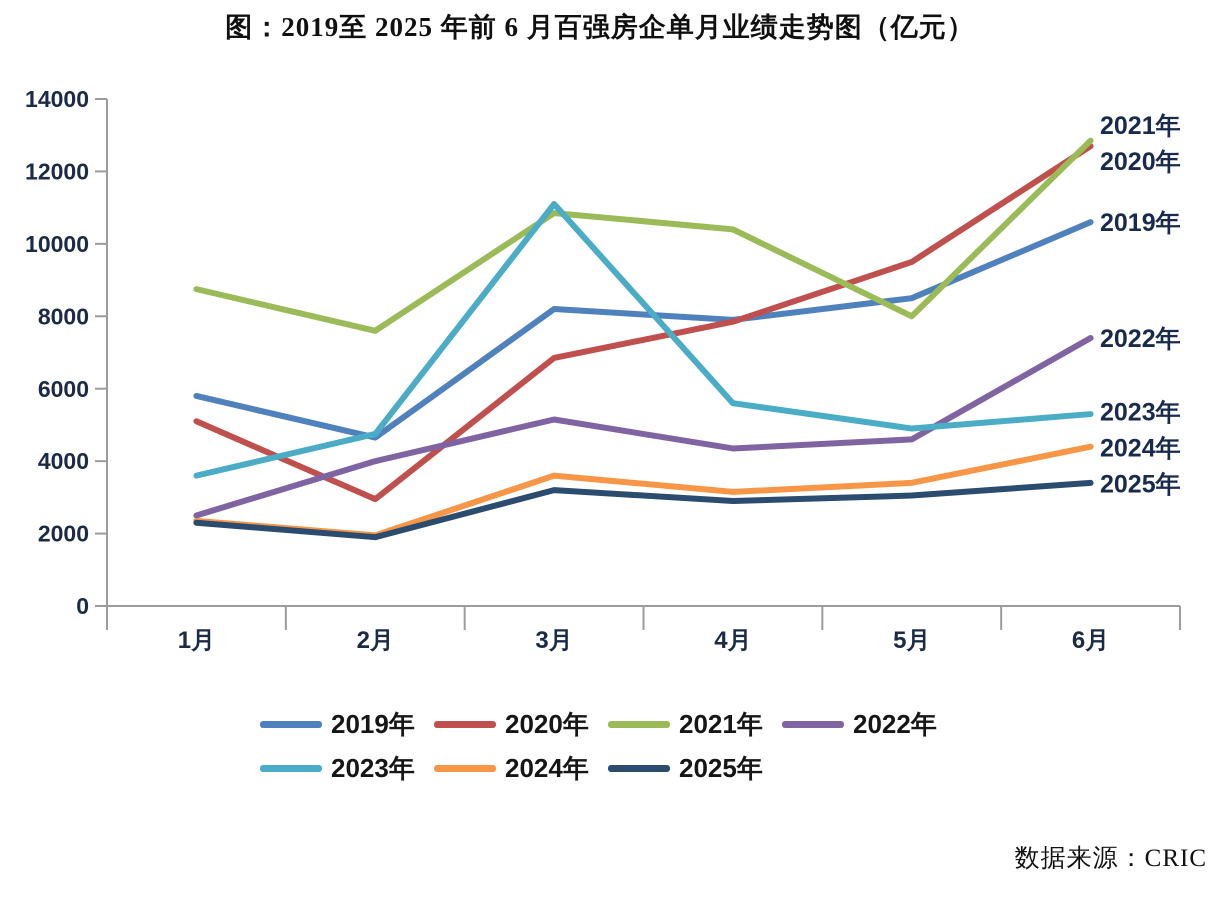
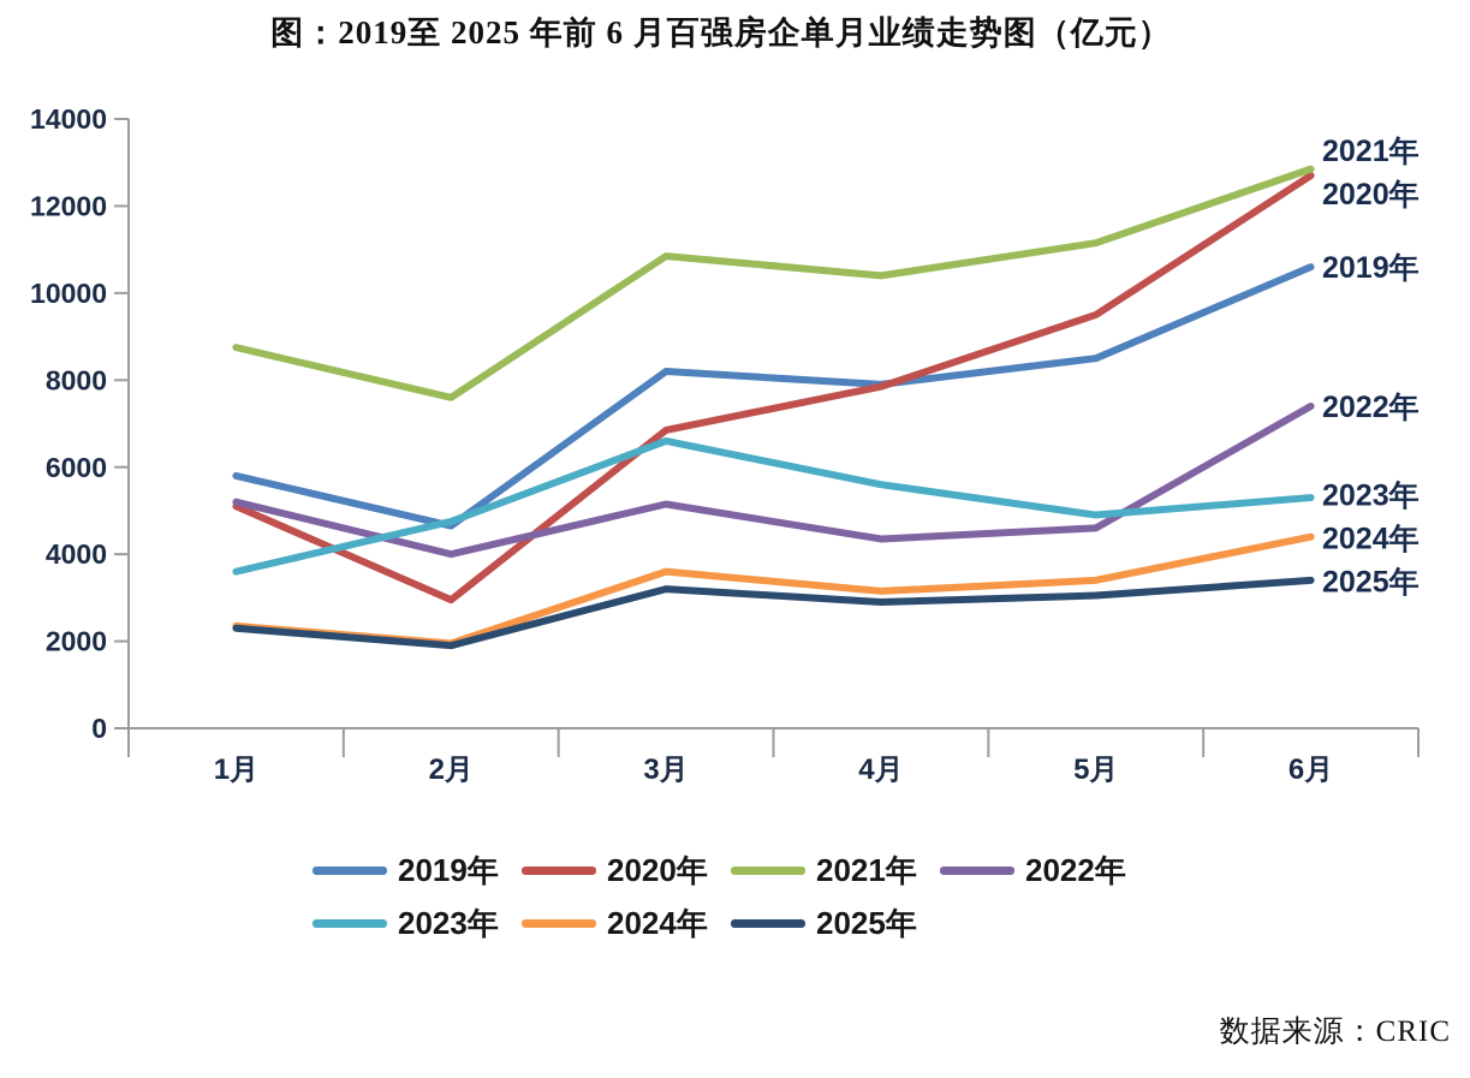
2022年/1月: 2500 -> 5200
2023年/3月: 11100 -> 6600
2021年/5月: 8000 -> 11200
